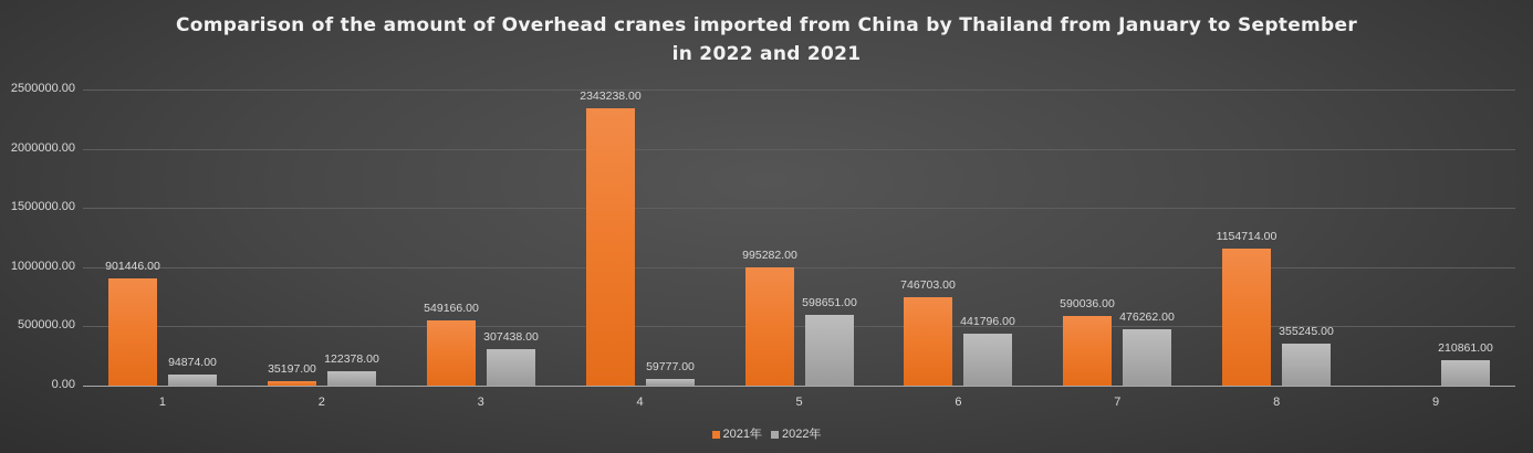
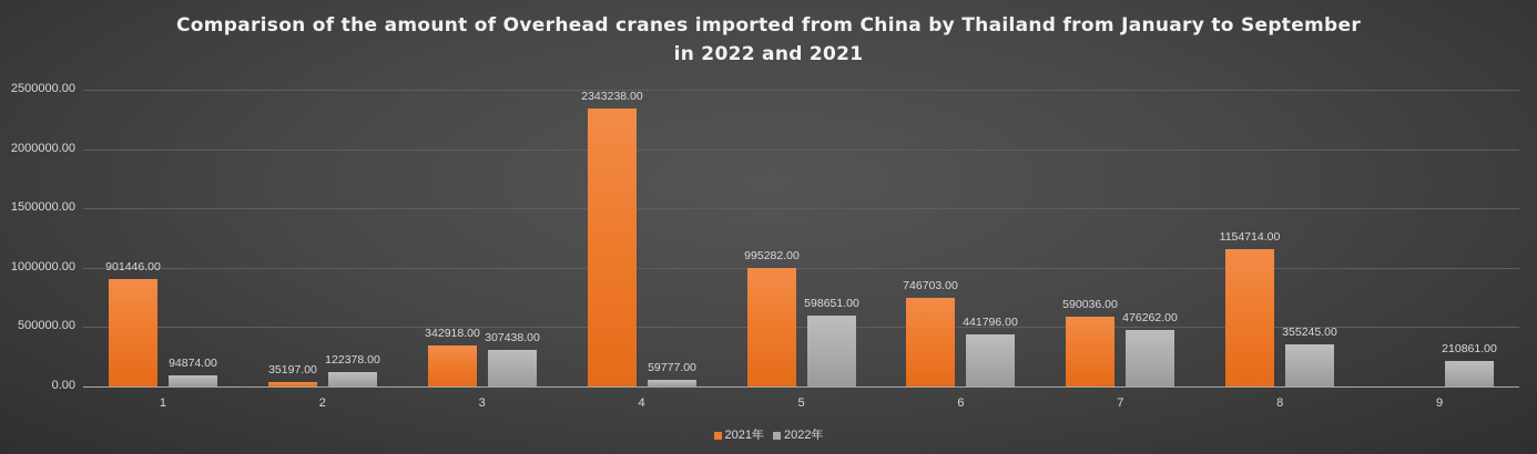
2021年/3: 549166.00 -> 342918.00
